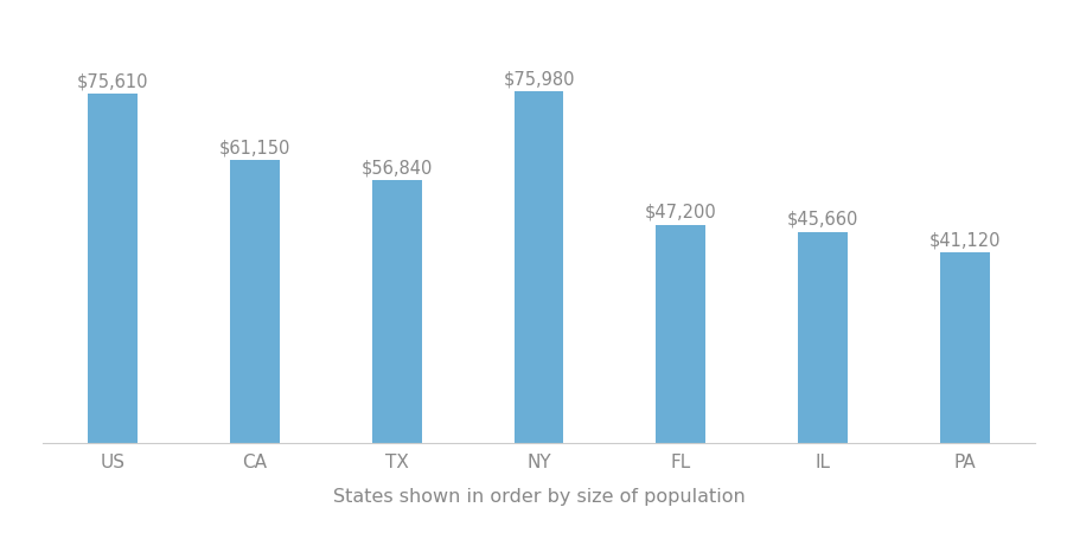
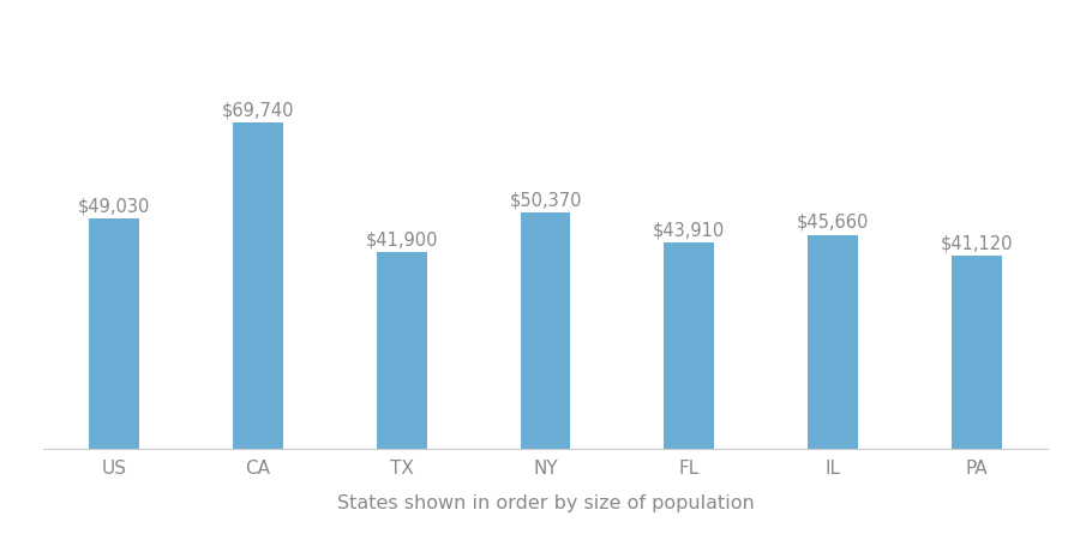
US: $75,610 -> $49,030
CA: $61,150 -> $69,740
TX: $56,840 -> $41,900
NY: $75,980 -> $50,370
FL: $47,200 -> $43,910
